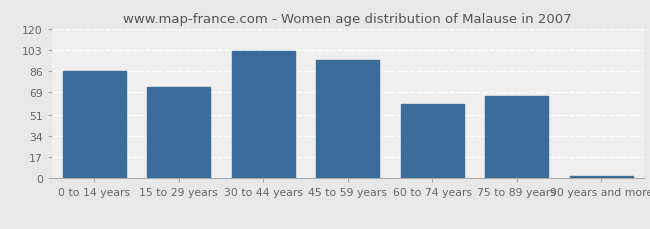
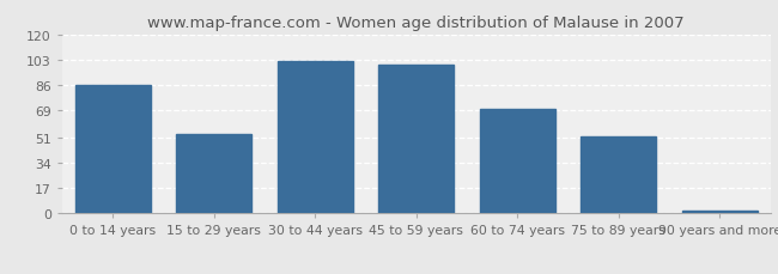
15 to 29 years: 73 -> 53
45 to 59 years: 95 -> 100
60 to 74 years: 60 -> 70
75 to 89 years: 66 -> 52
